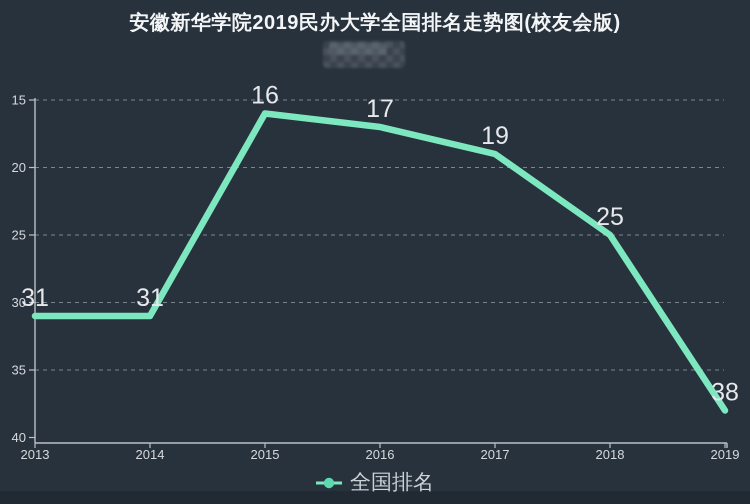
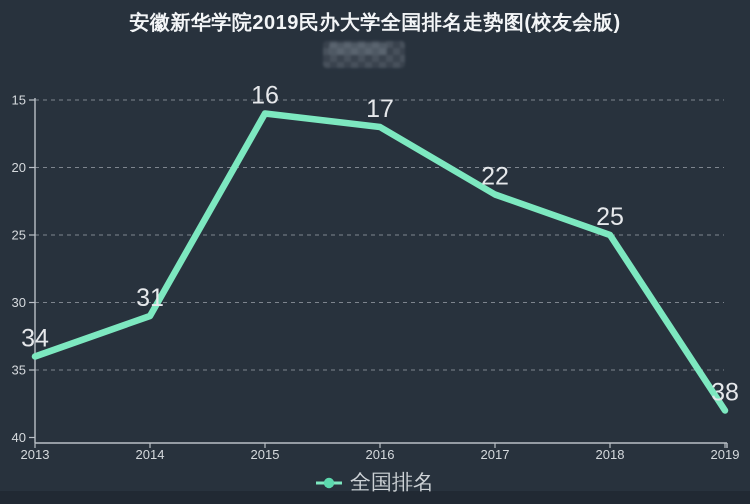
2013: 31 -> 34
2017: 19 -> 22
